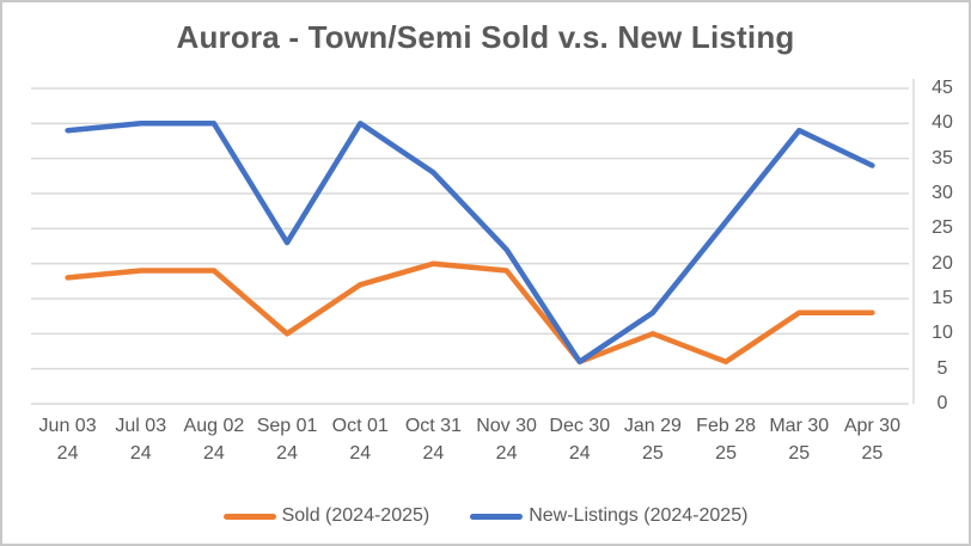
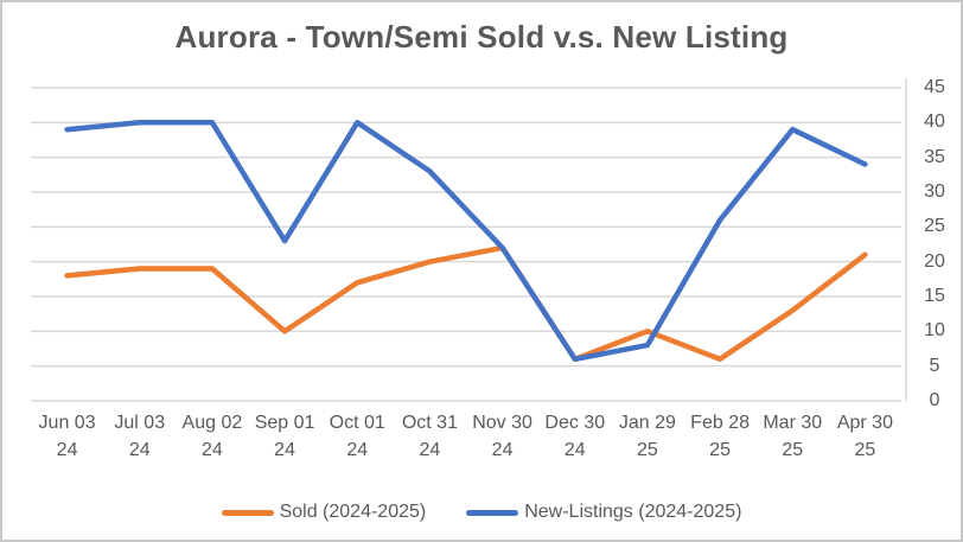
Sold (2024-2025)/Nov 30 24: 19 -> 22
New-Listings (2024-2025)/Jan 29 25: 13 -> 8
Sold (2024-2025)/Apr 30 25: 13 -> 21
